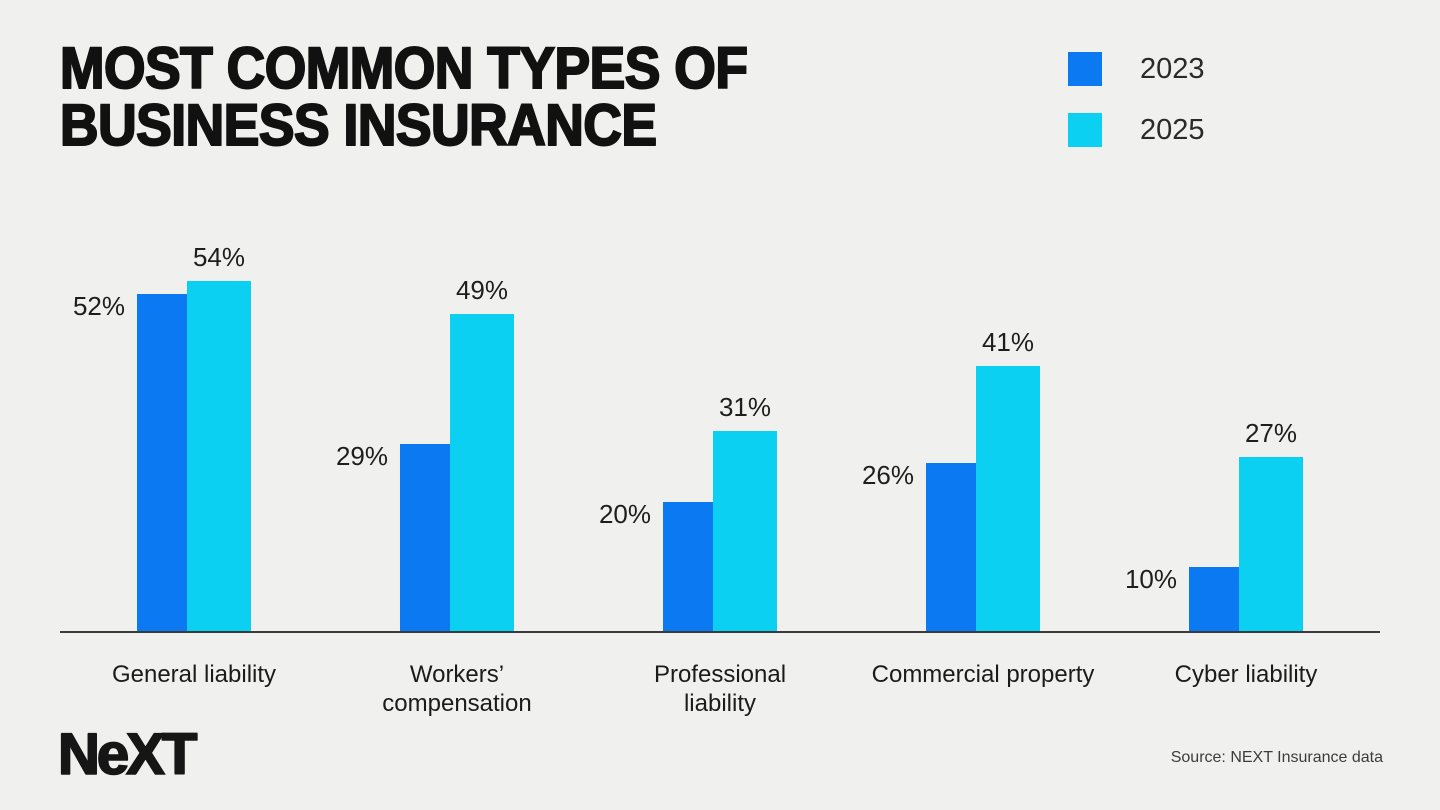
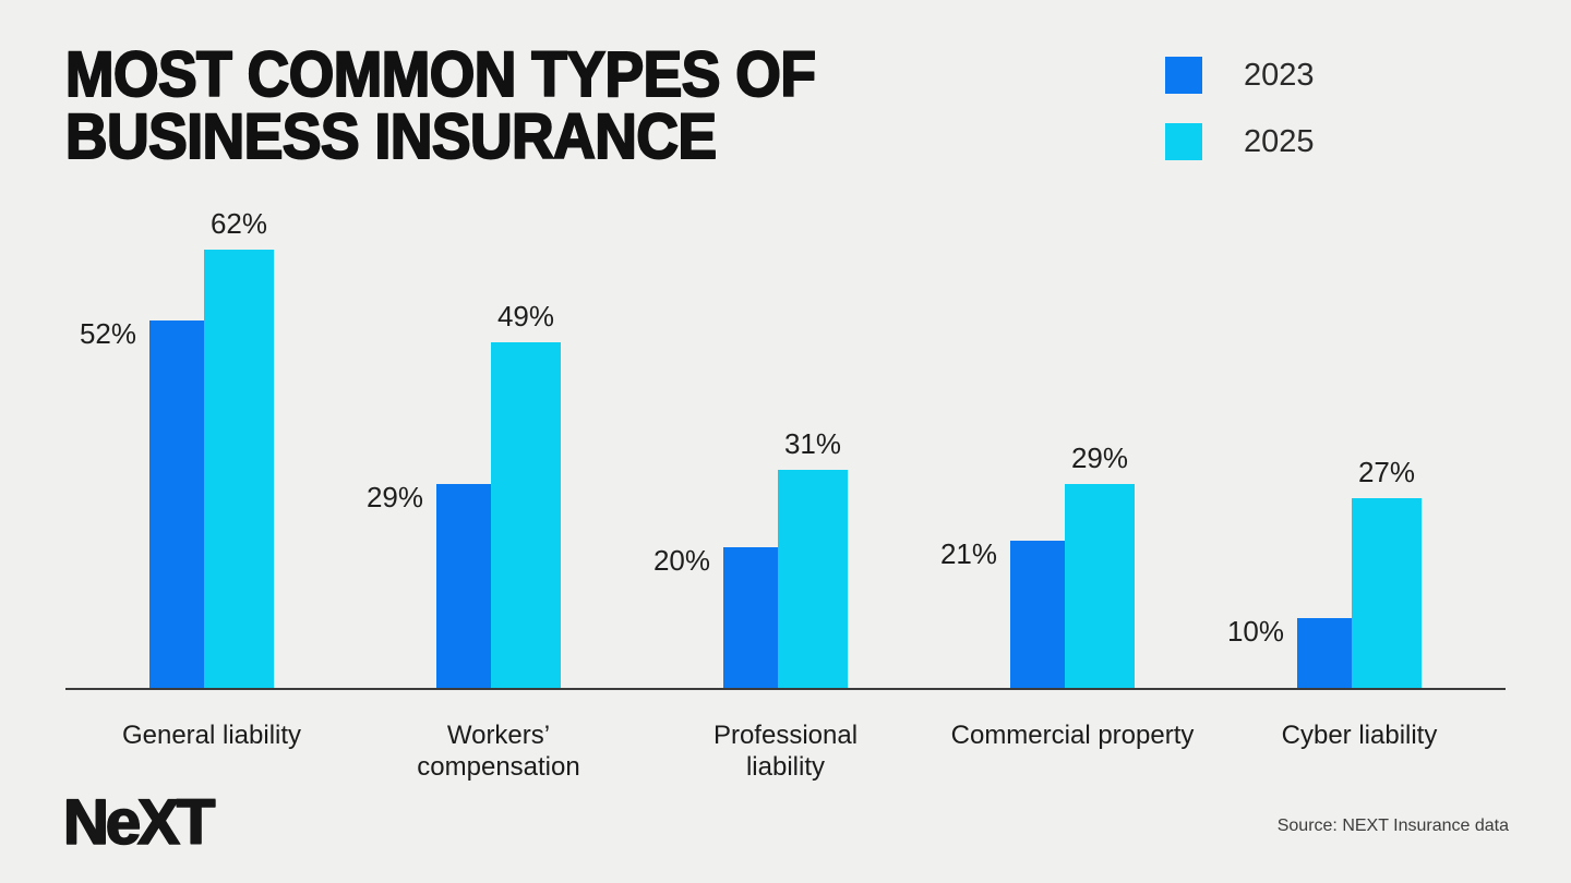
2025/General liability: 54% -> 62%
2023/Commercial property: 26% -> 21%
2025/Commercial property: 41% -> 29%
